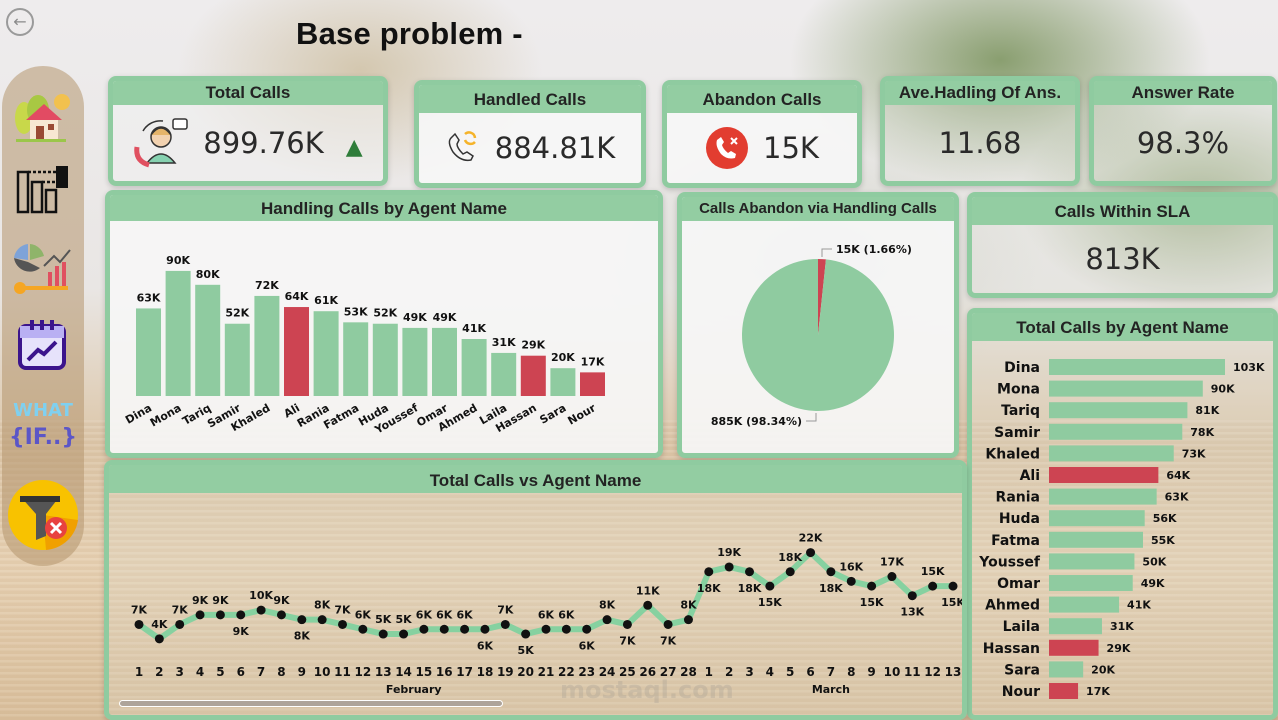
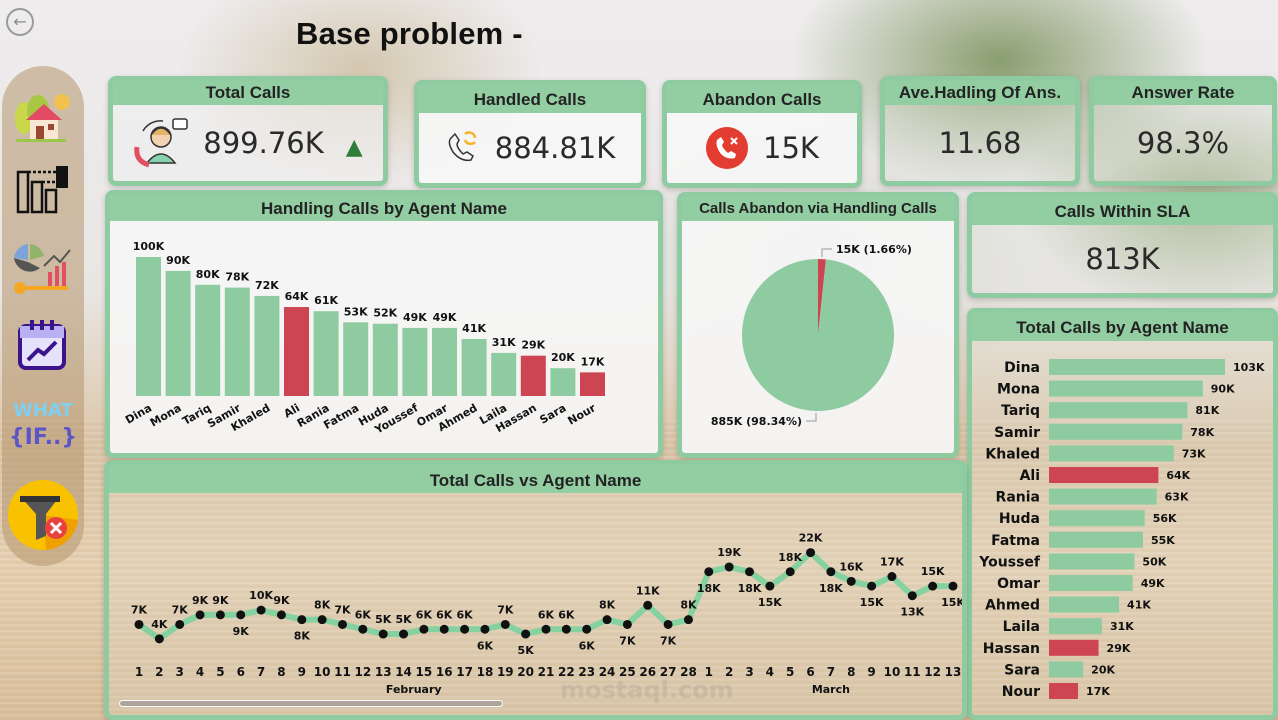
Handling Calls by Agent Name/Dina: 63K -> 100K
Handling Calls by Agent Name/Samir: 52K -> 78K
